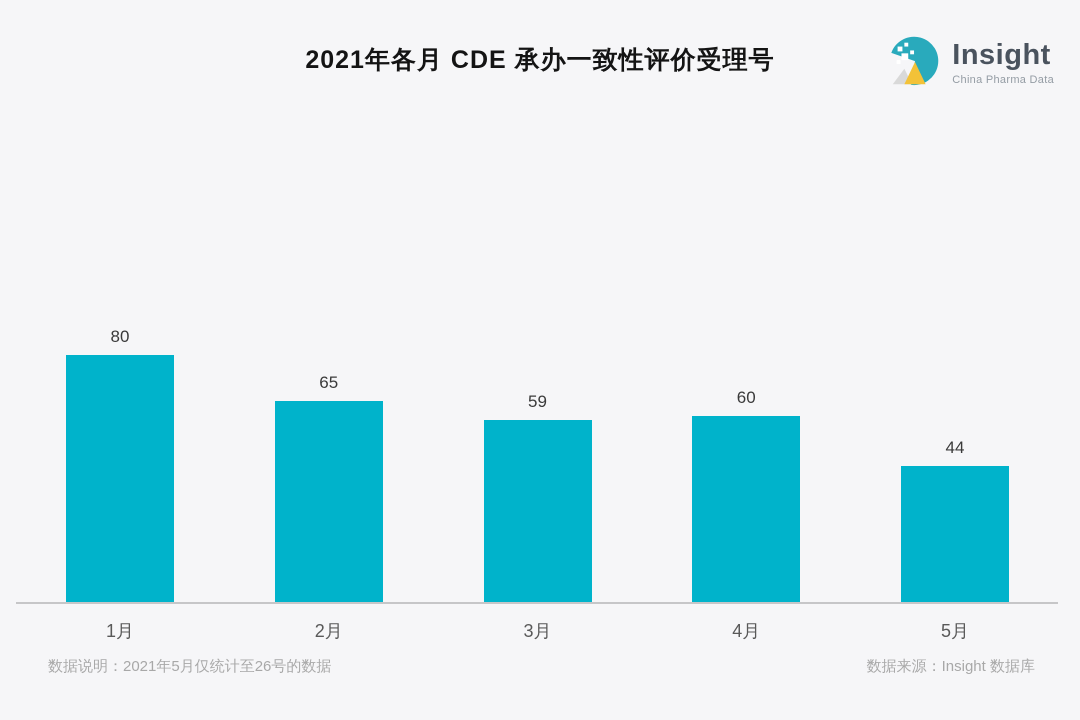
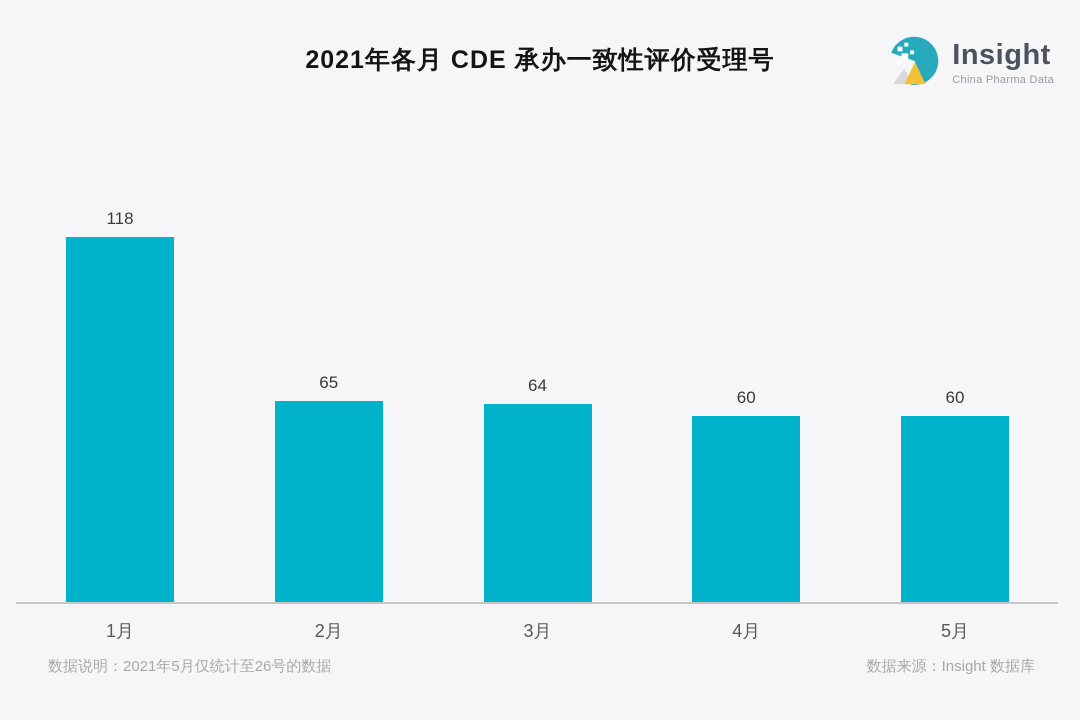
1月: 80 -> 118
3月: 59 -> 64
5月: 44 -> 60
